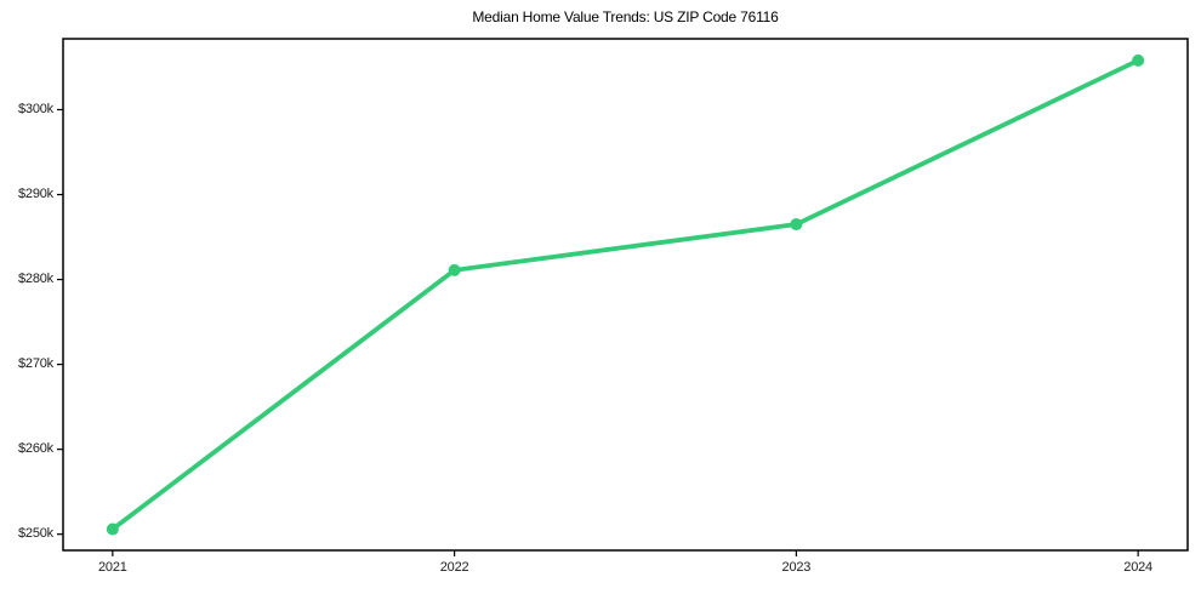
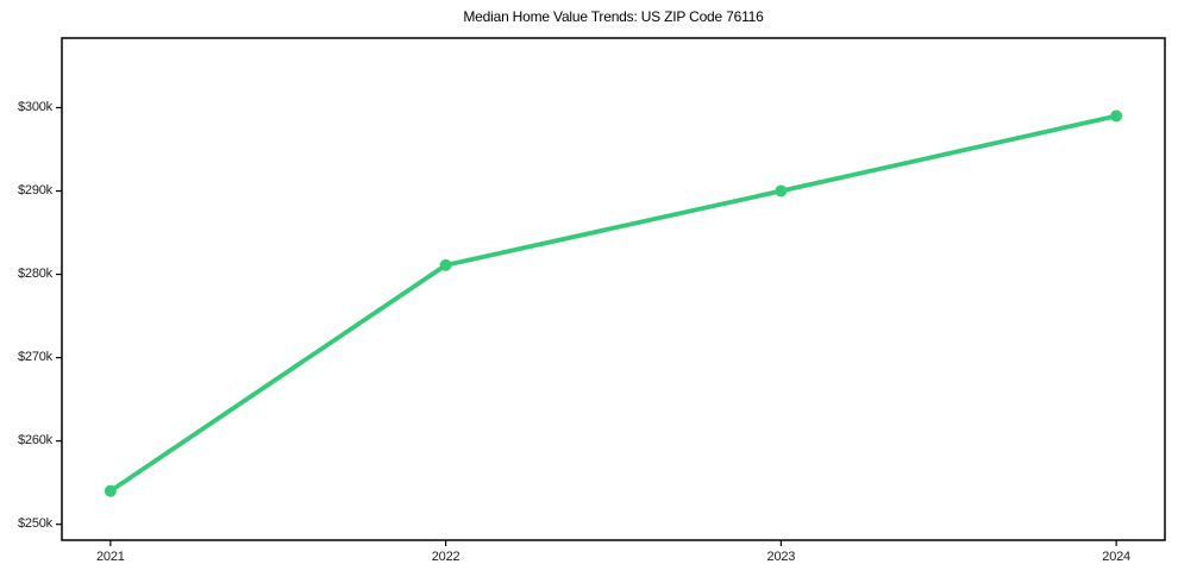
2021: $251k -> $254k
2023: $286k -> $290k
2024: $306k -> $299k
